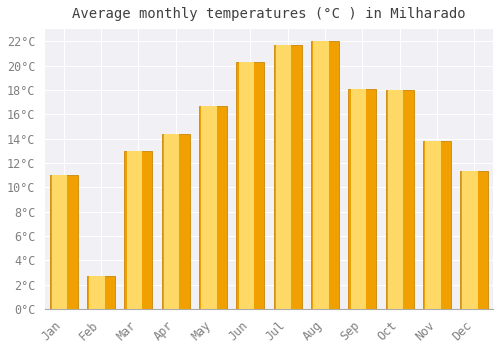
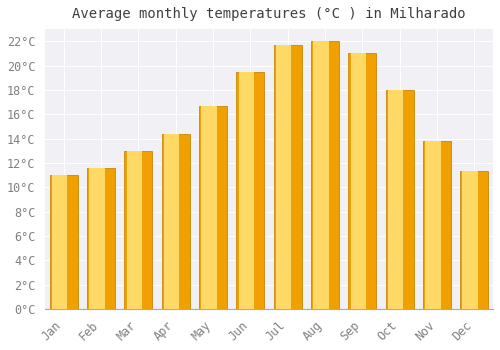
Feb: 2.7°C -> 11.6°C
Jun: 20.3°C -> 19.5°C
Sep: 18.1°C -> 21.0°C
